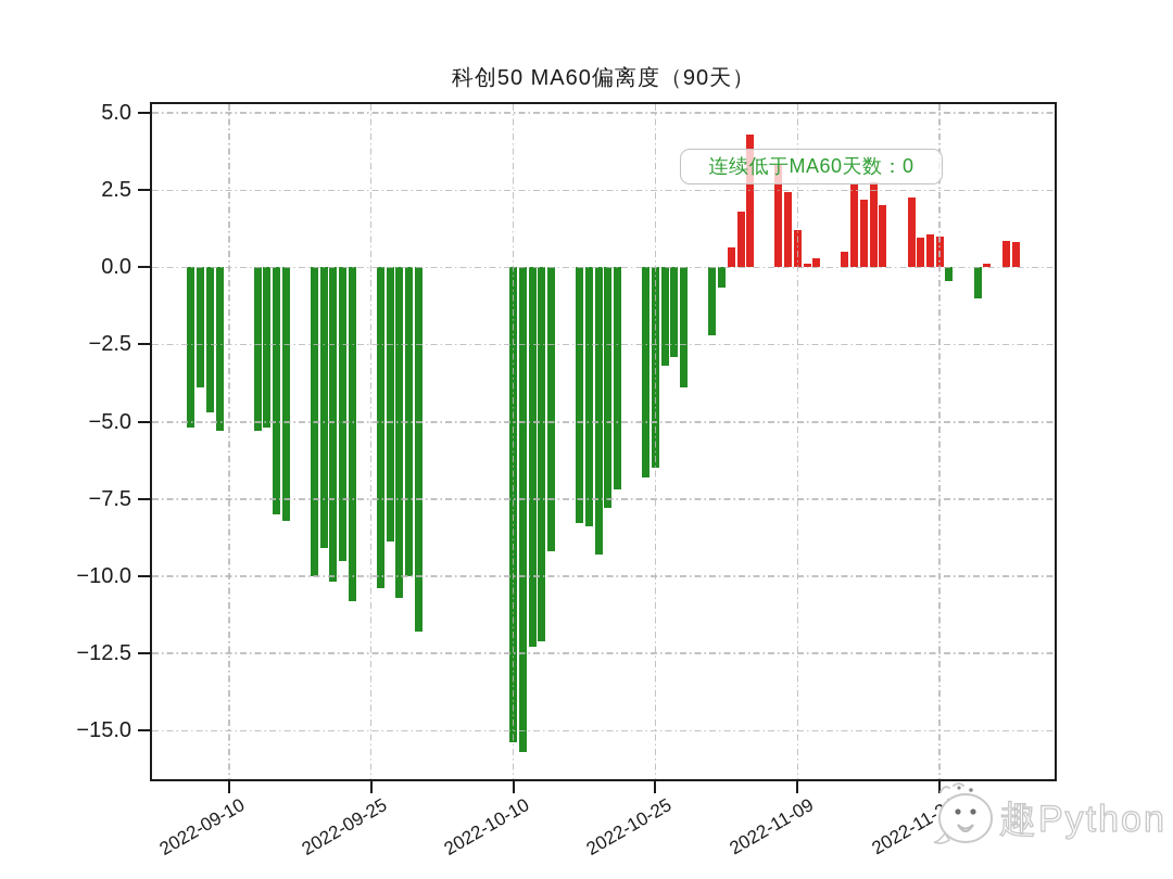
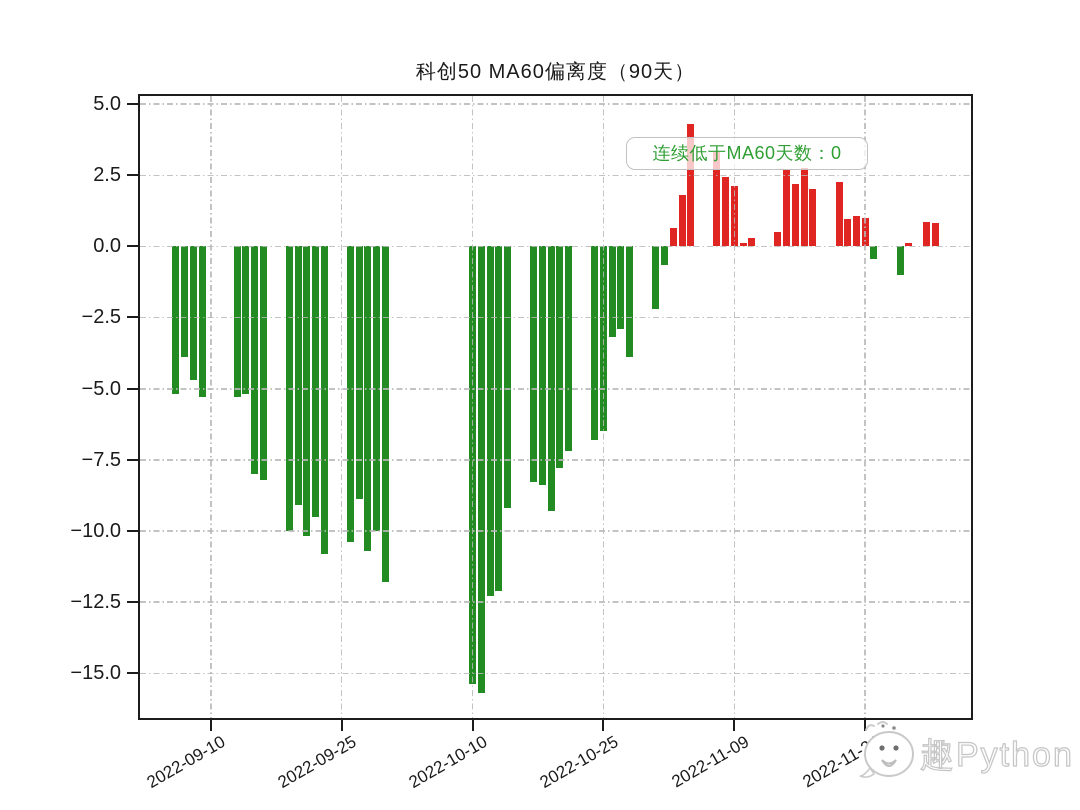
2022-11-09: 1.2 -> 2.1
